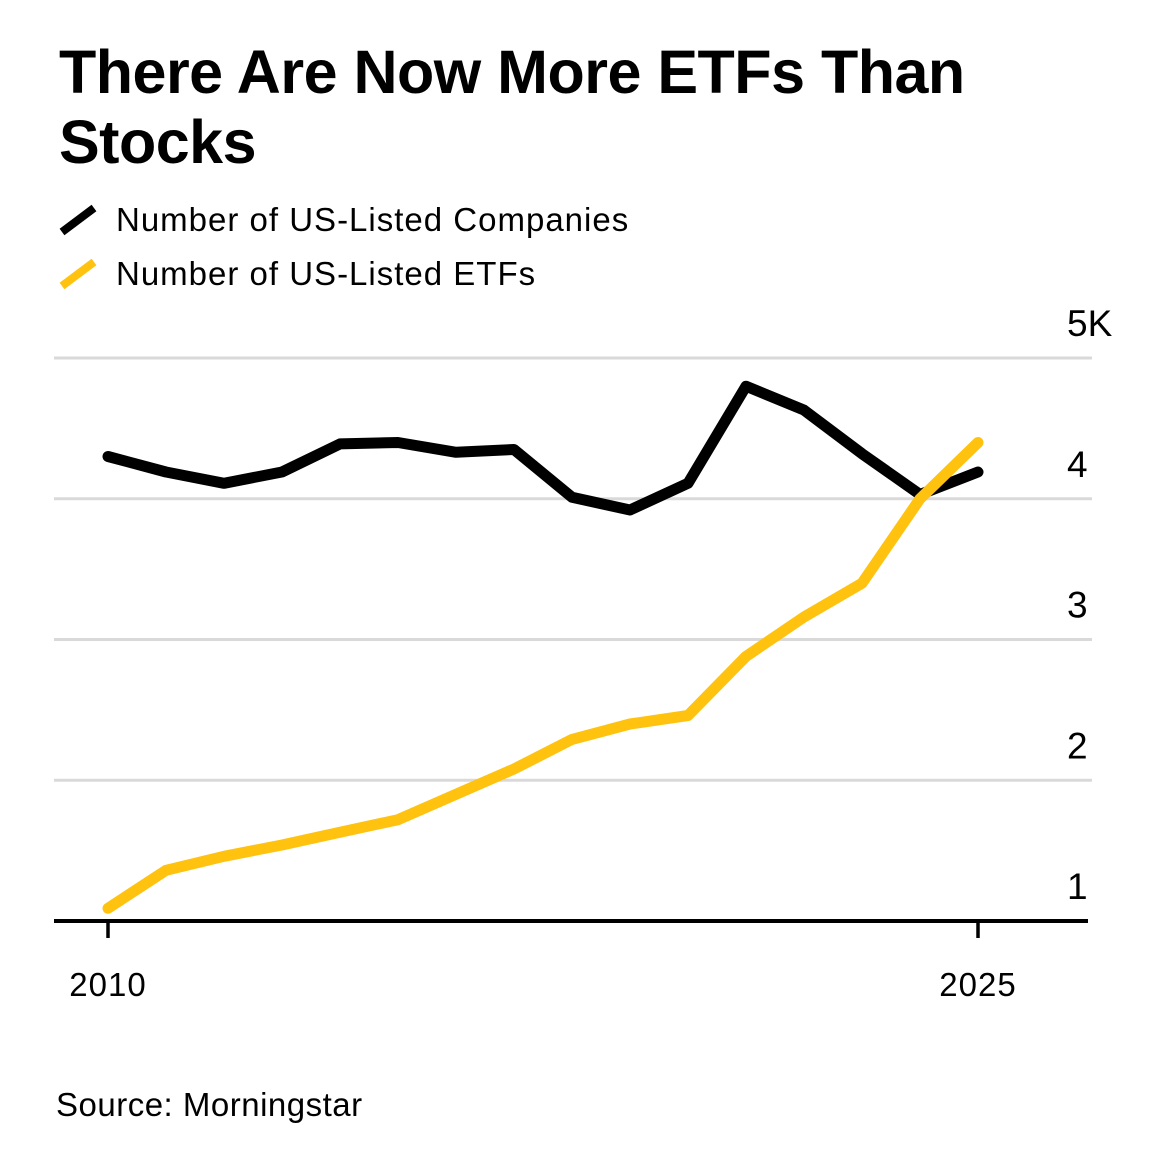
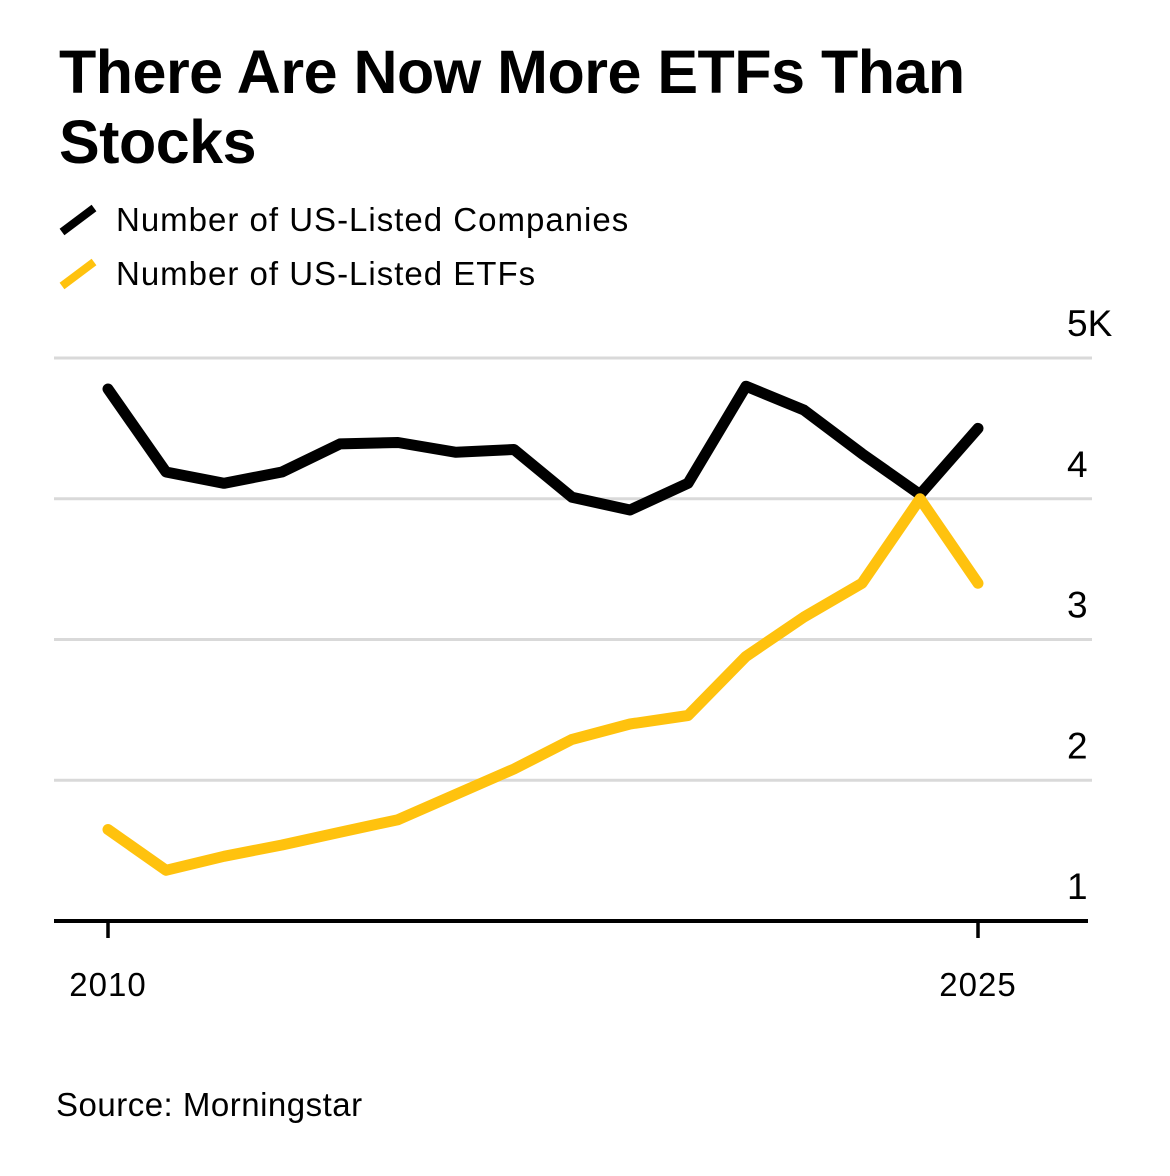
Number of US-Listed Companies/2010: 4.30K -> 4.78K
Number of US-Listed ETFs/2010: 1.09K -> 1.65K
Number of US-Listed Companies/2025: 4.19K -> 4.50K
Number of US-Listed ETFs/2025: 4.40K -> 3.40K
